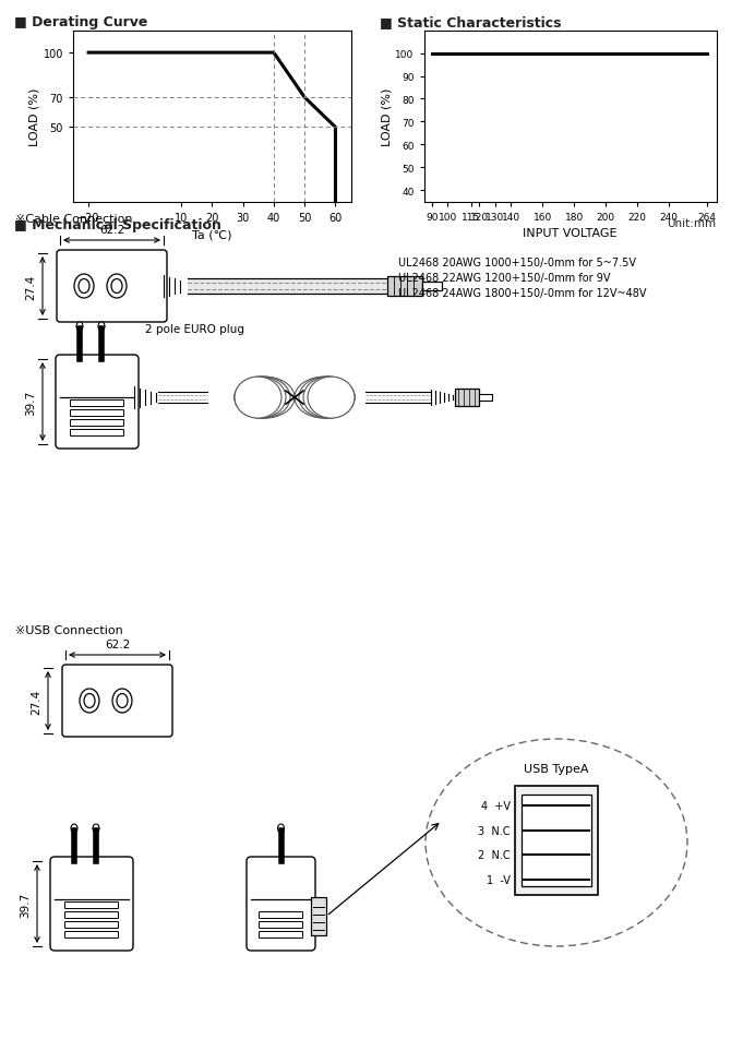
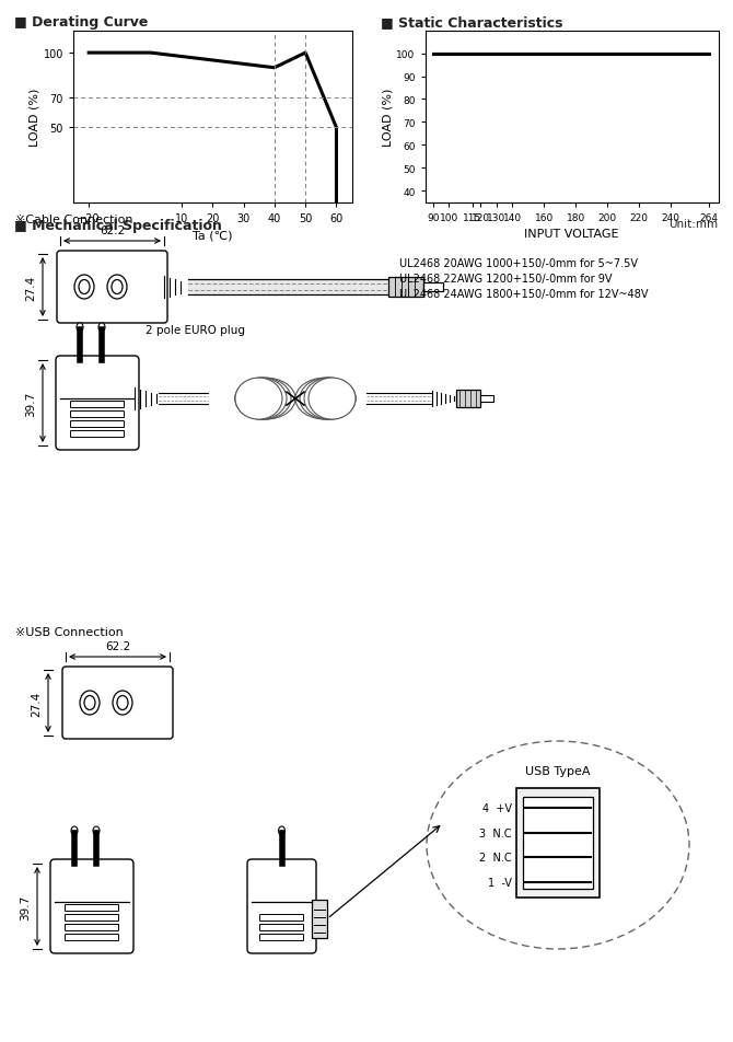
40: 100 -> 90
50: 70 -> 100
